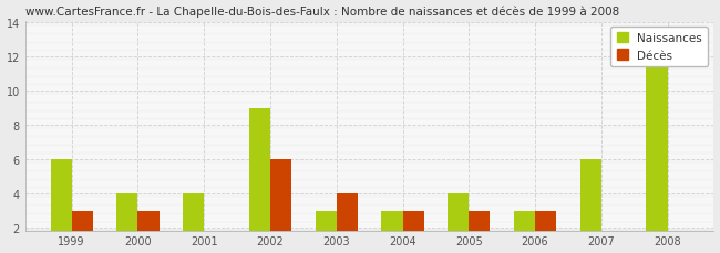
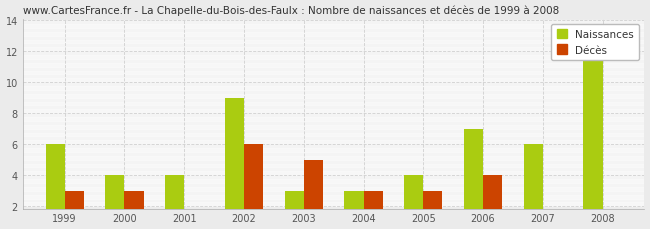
Décès/2003: 4 -> 5
Naissances/2006: 3 -> 7
Décès/2006: 3 -> 4
